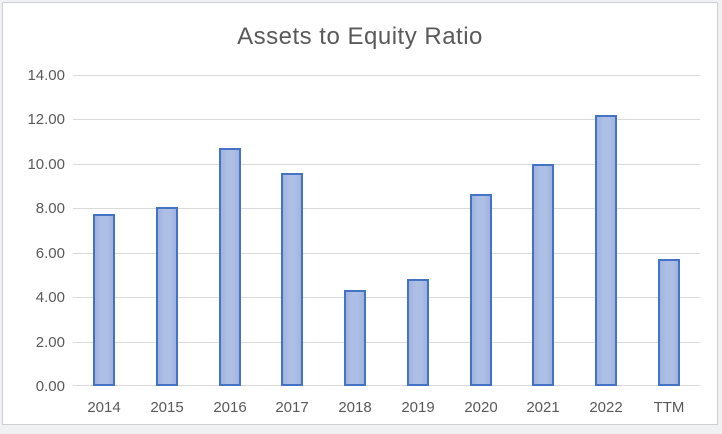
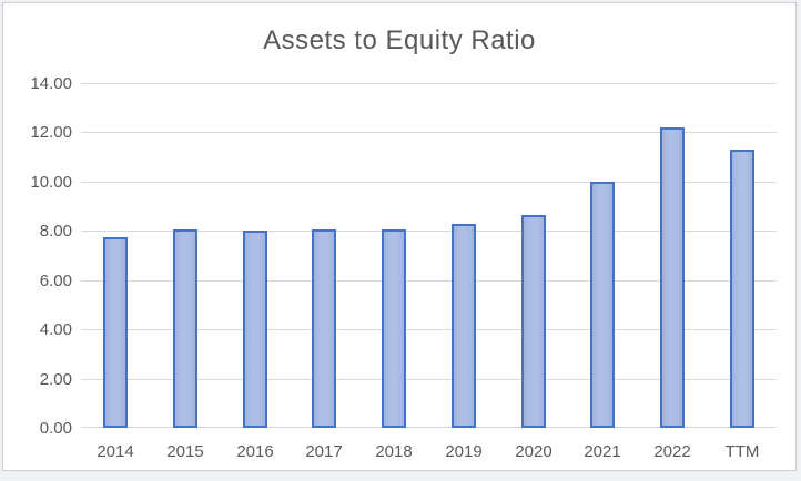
2016: 10.7 -> 8.0
2017: 9.6 -> 8.1
2018: 4.3 -> 8.1
2019: 4.8 -> 8.3
TTM: 5.7 -> 11.3
